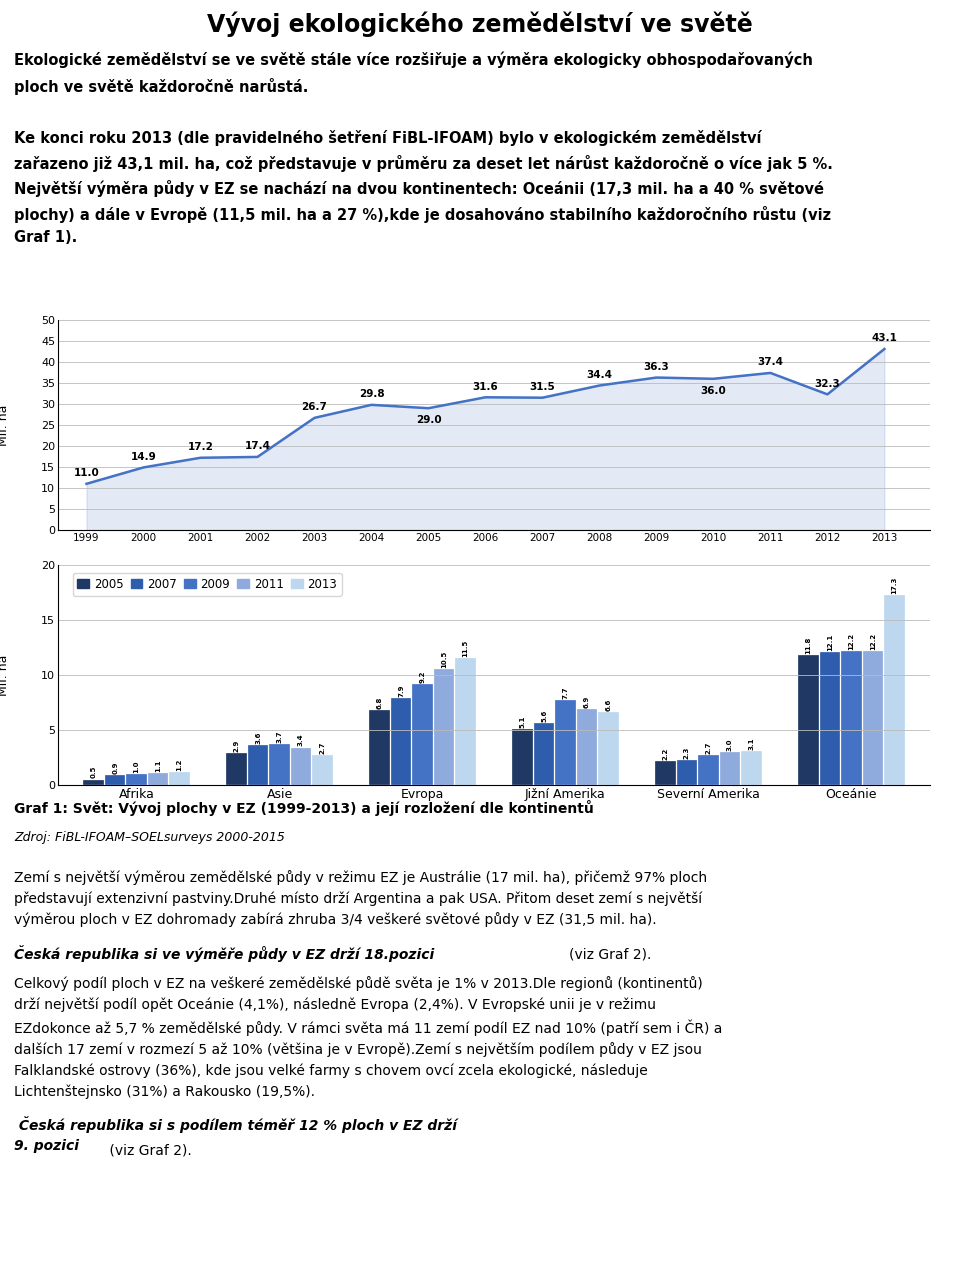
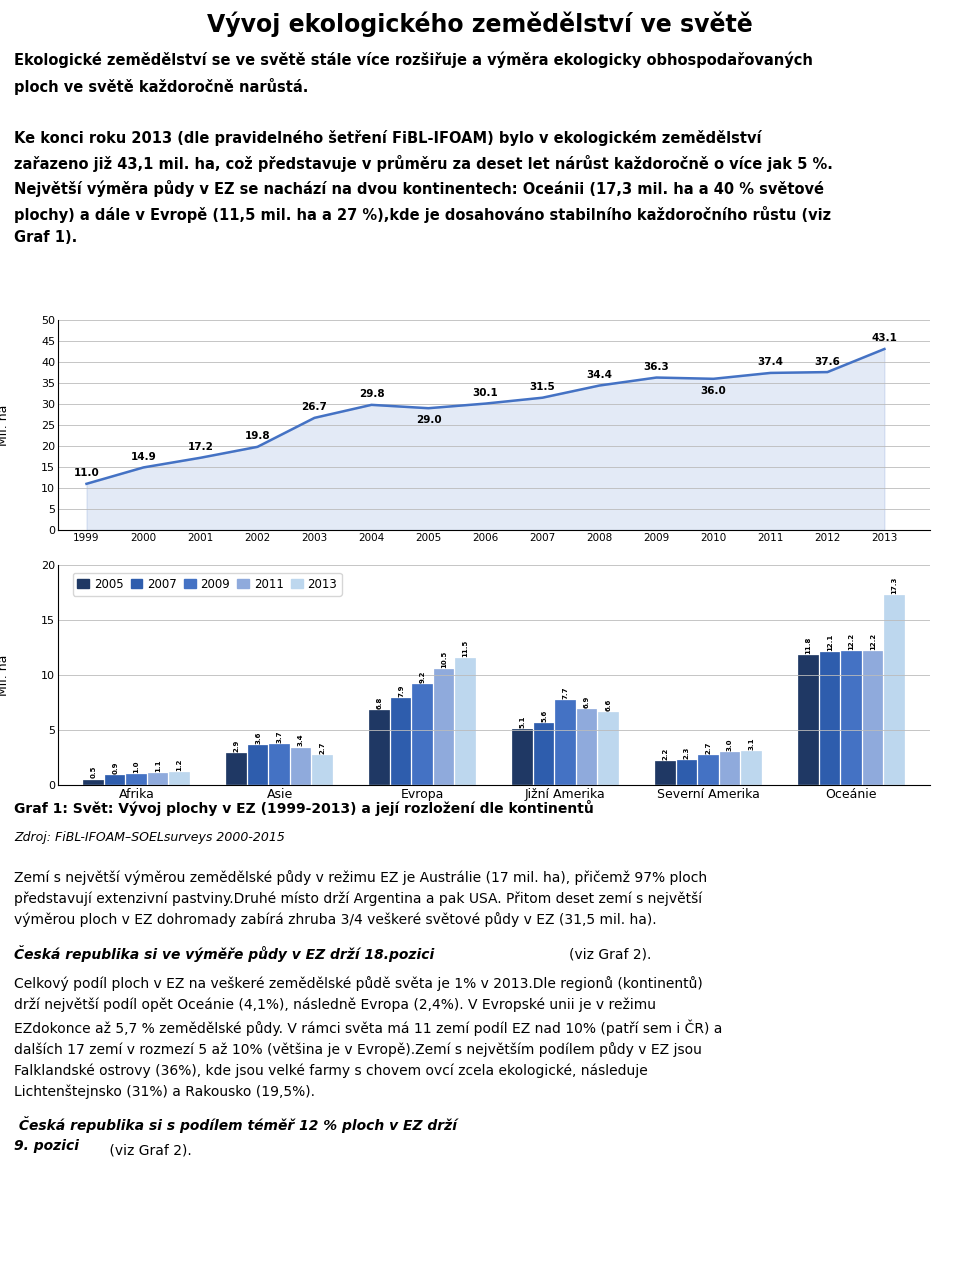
2002: 17.4 -> 19.8
2006: 31.6 -> 30.1
2012: 32.3 -> 37.6
